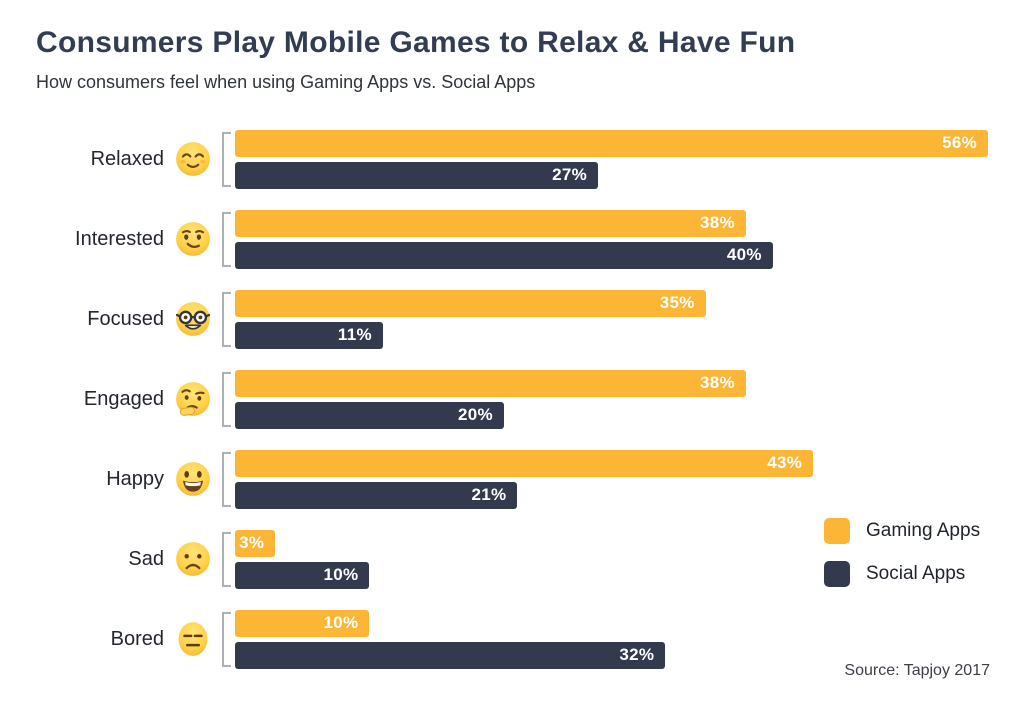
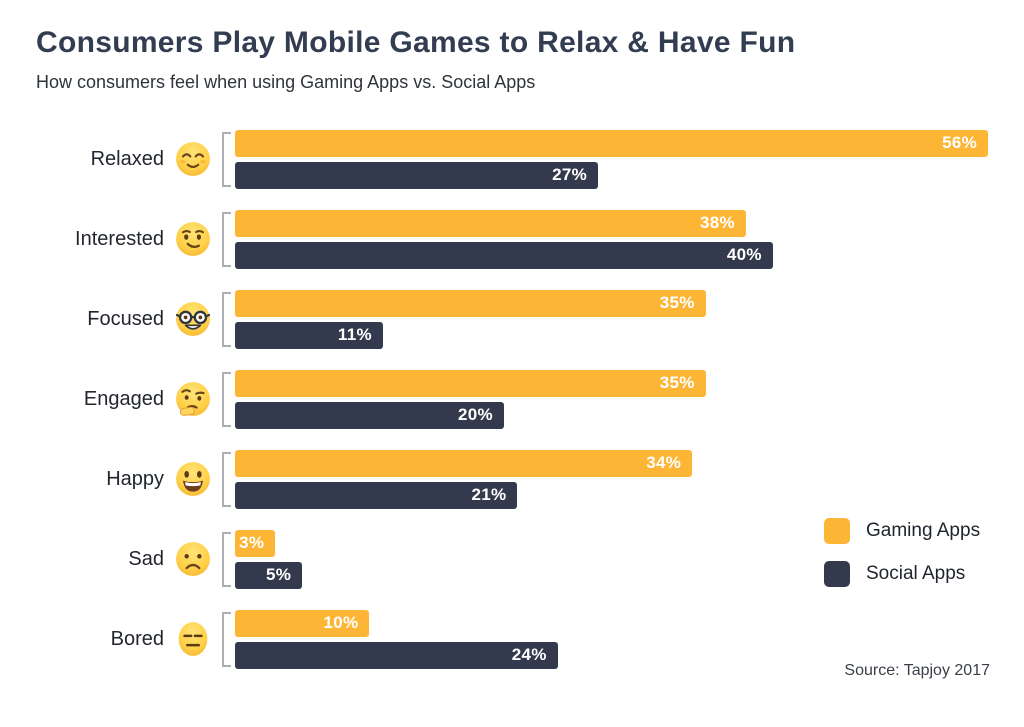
Gaming Apps/Engaged: 38% -> 35%
Gaming Apps/Happy: 43% -> 34%
Social Apps/Sad: 10% -> 5%
Social Apps/Bored: 32% -> 24%
